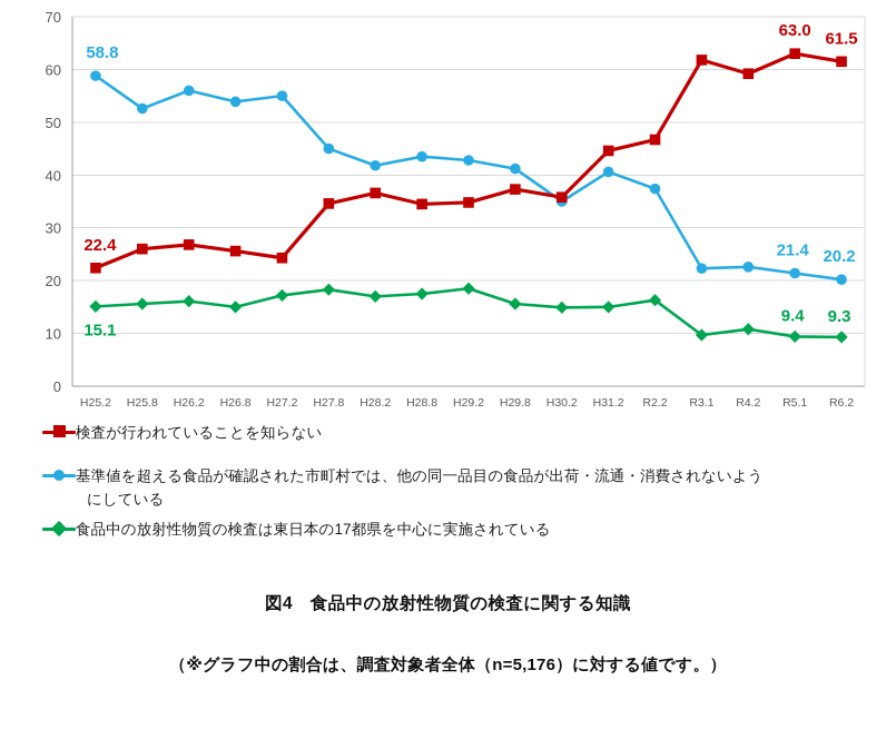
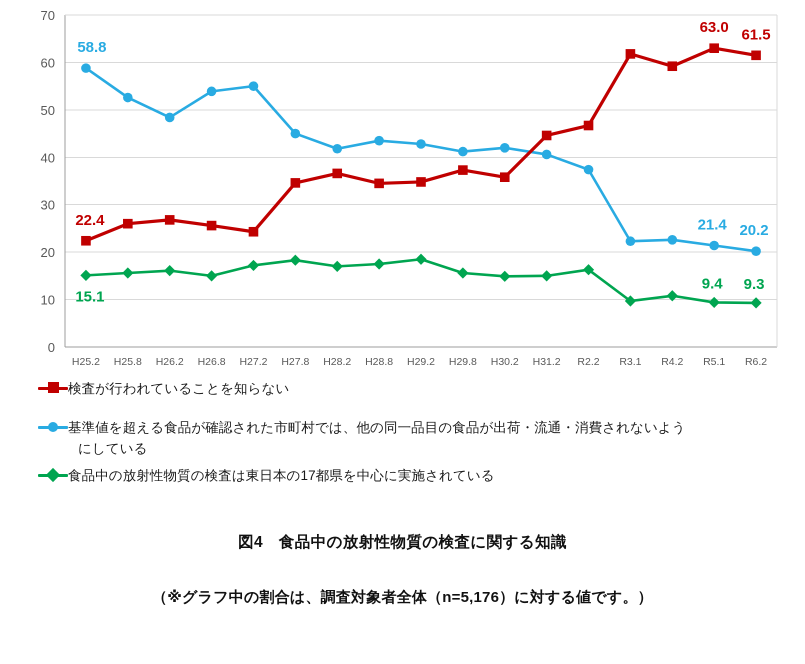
基準値を超える食品が確認された市町村では、他の同一品目の食品が出荷・流通・消費されないようにしている/H26.2: 56 -> 48
基準値を超える食品が確認された市町村では、他の同一品目の食品が出荷・流通・消費されないようにしている/H30.2: 35 -> 42
